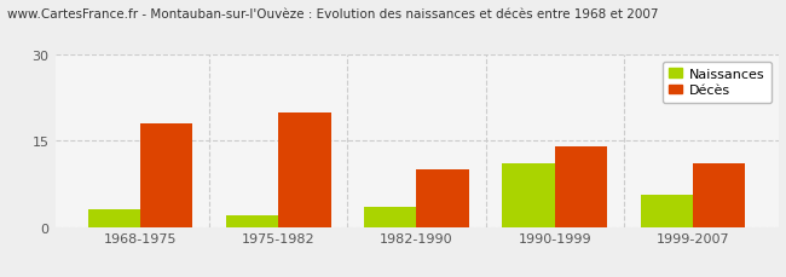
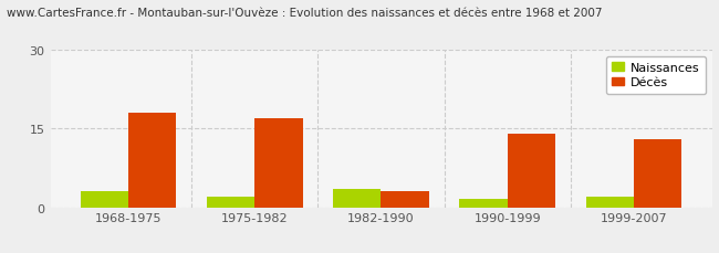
Décès/1975-1982: 20 -> 17
Décès/1982-1990: 10 -> 3
Naissances/1990-1999: 11.0 -> 1.5
Naissances/1999-2007: 5.5 -> 2.0
Décès/1999-2007: 11 -> 13
